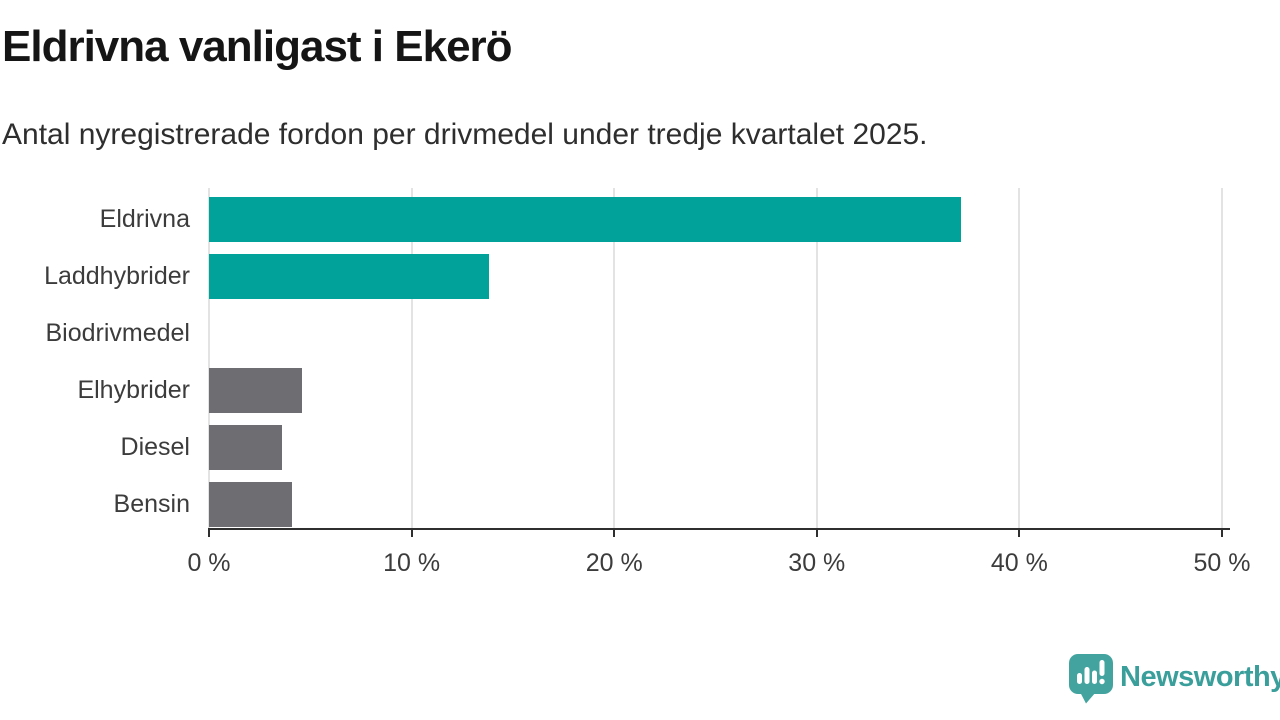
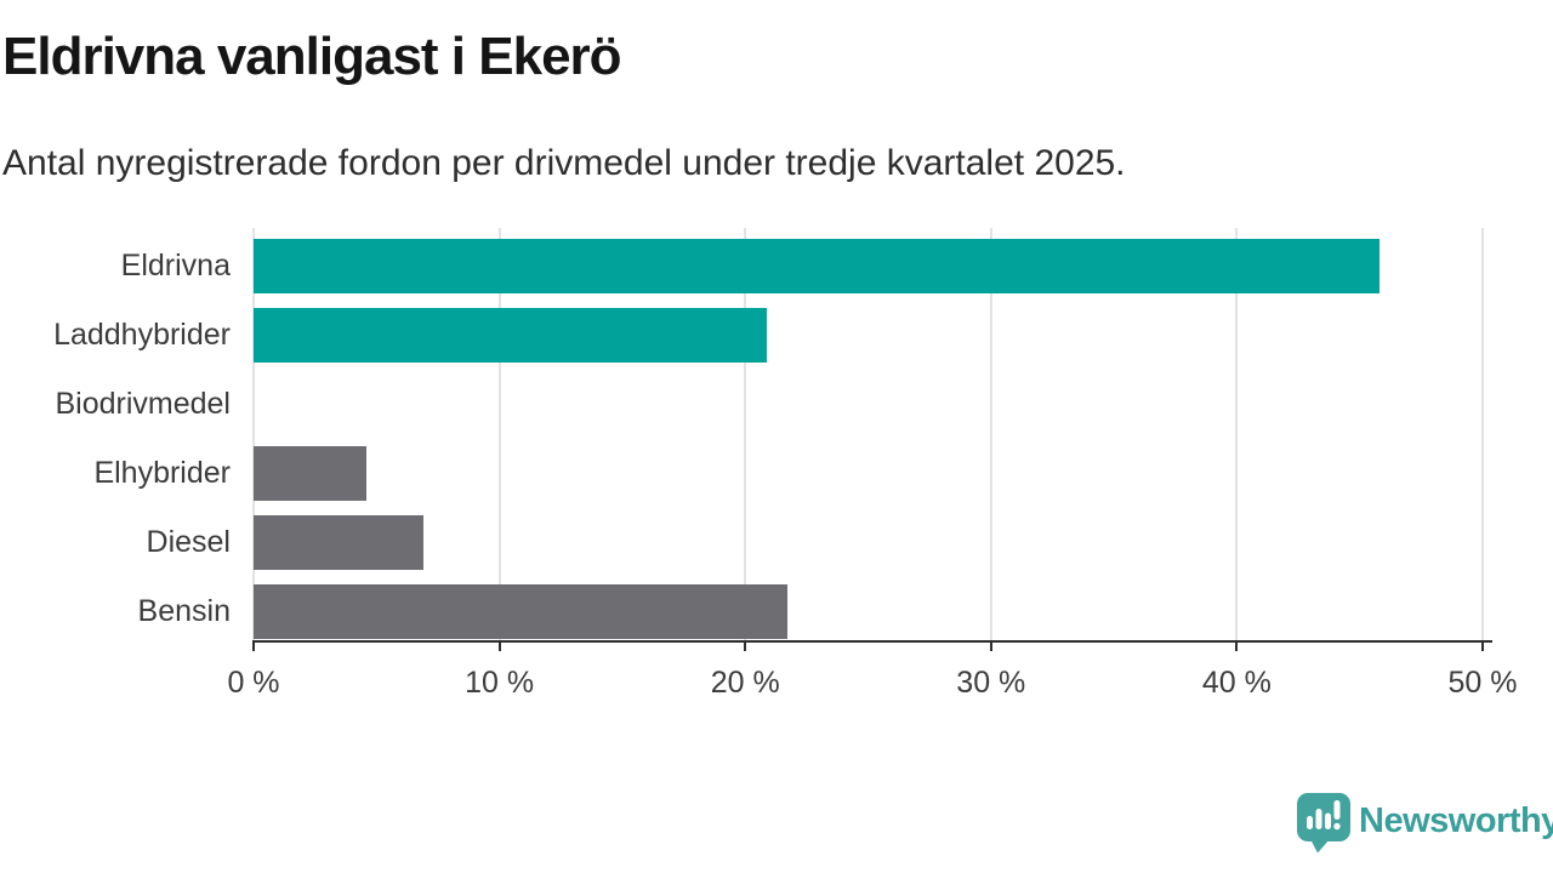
Eldrivna: 37.1% -> 45.8%
Laddhybrider: 13.8% -> 20.9%
Diesel: 3.6% -> 6.9%
Bensin: 4.1% -> 21.7%
